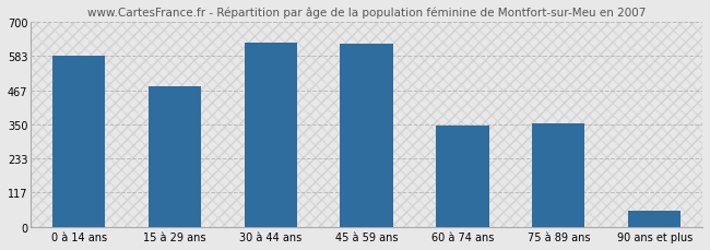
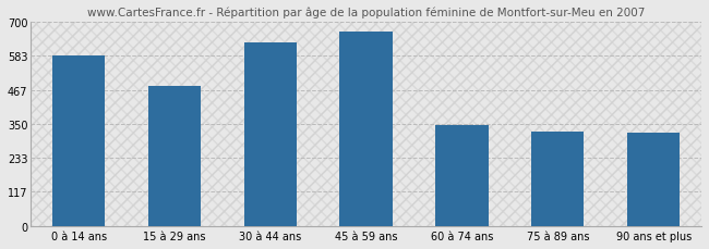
45 à 59 ans: 625 -> 665
75 à 89 ans: 352 -> 325
90 ans et plus: 55 -> 320
